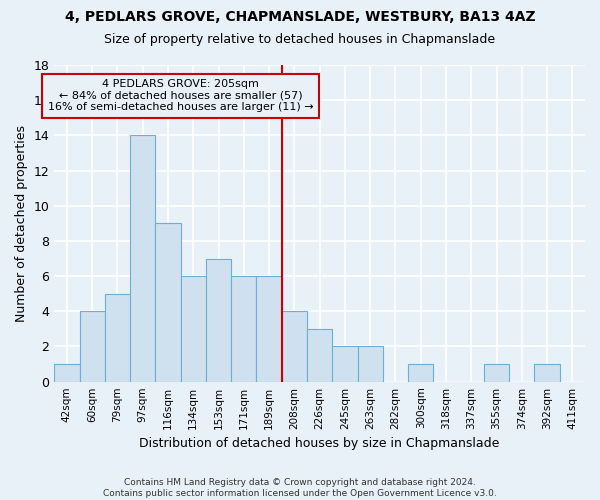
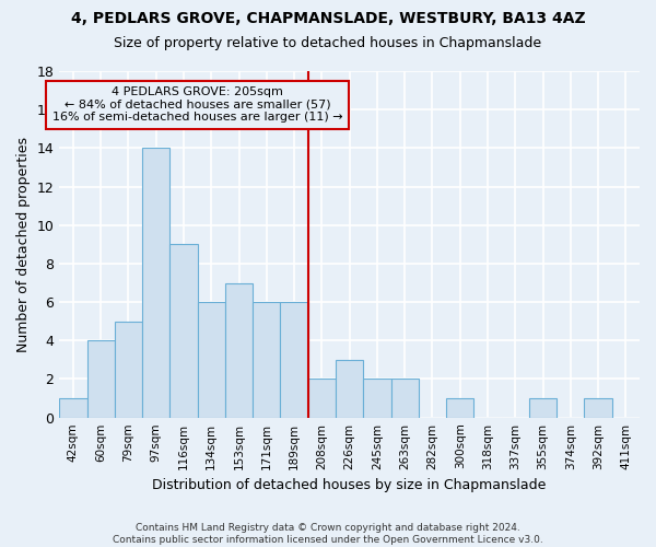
208sqm: 4 -> 2
